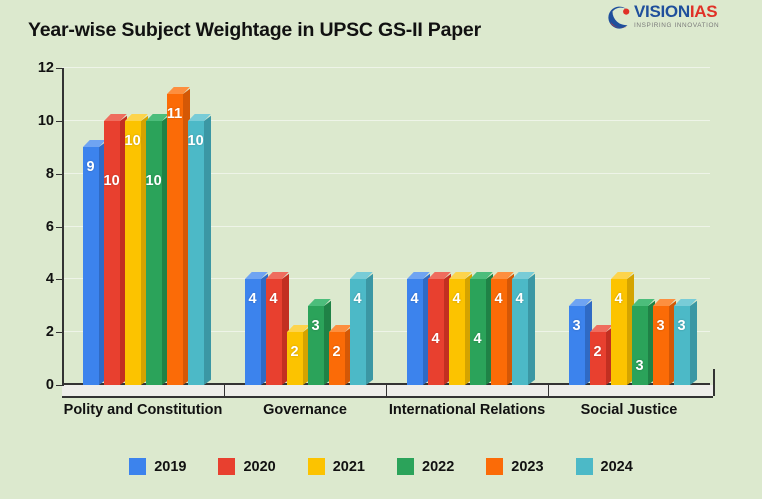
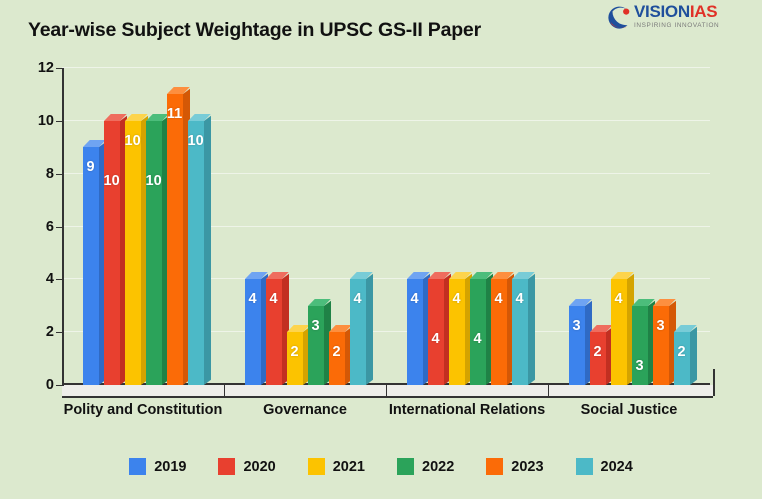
2024/Social Justice: 3 -> 2
